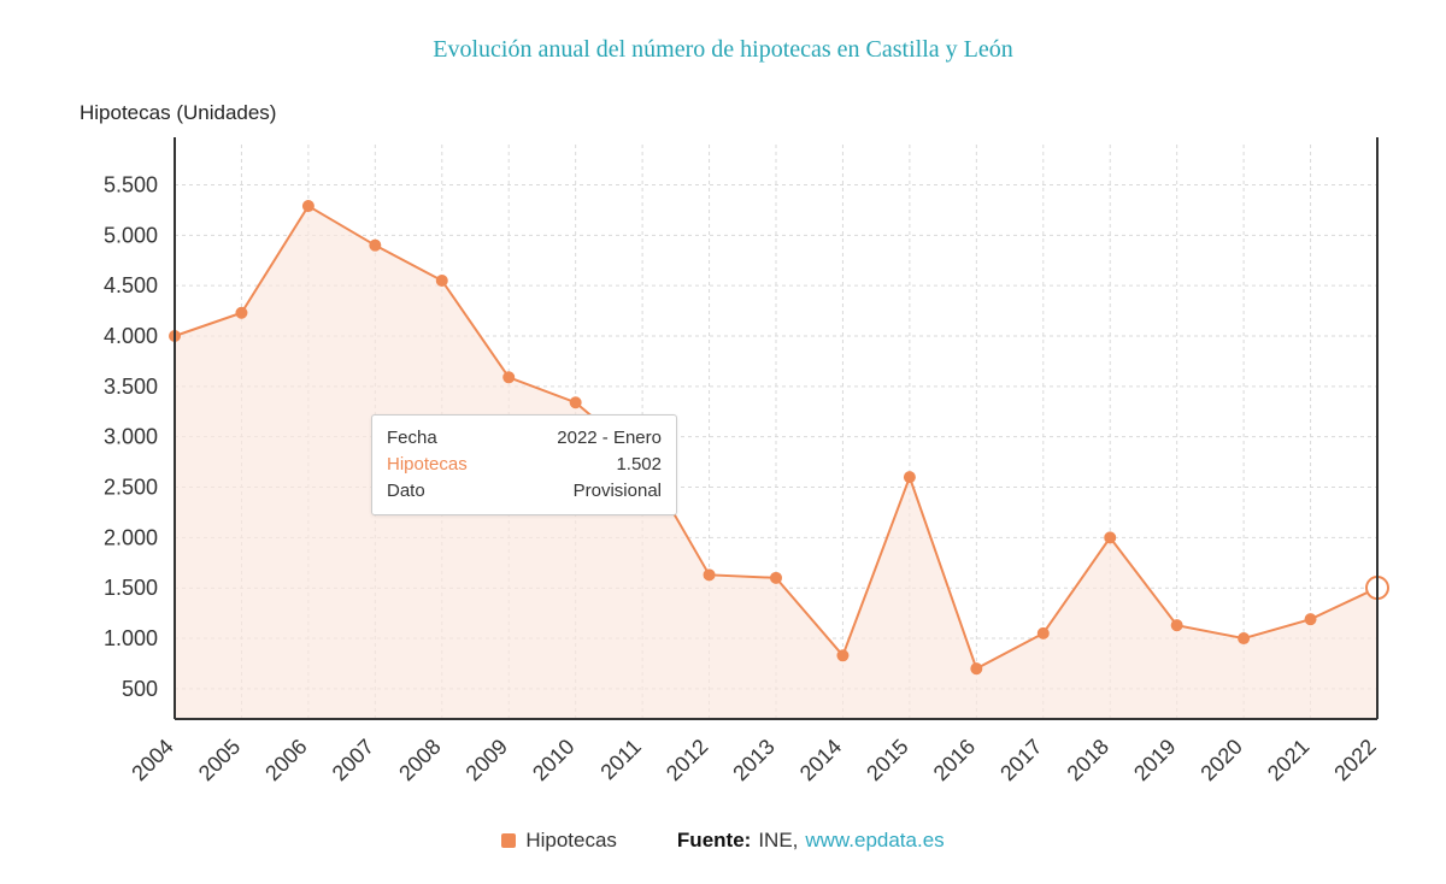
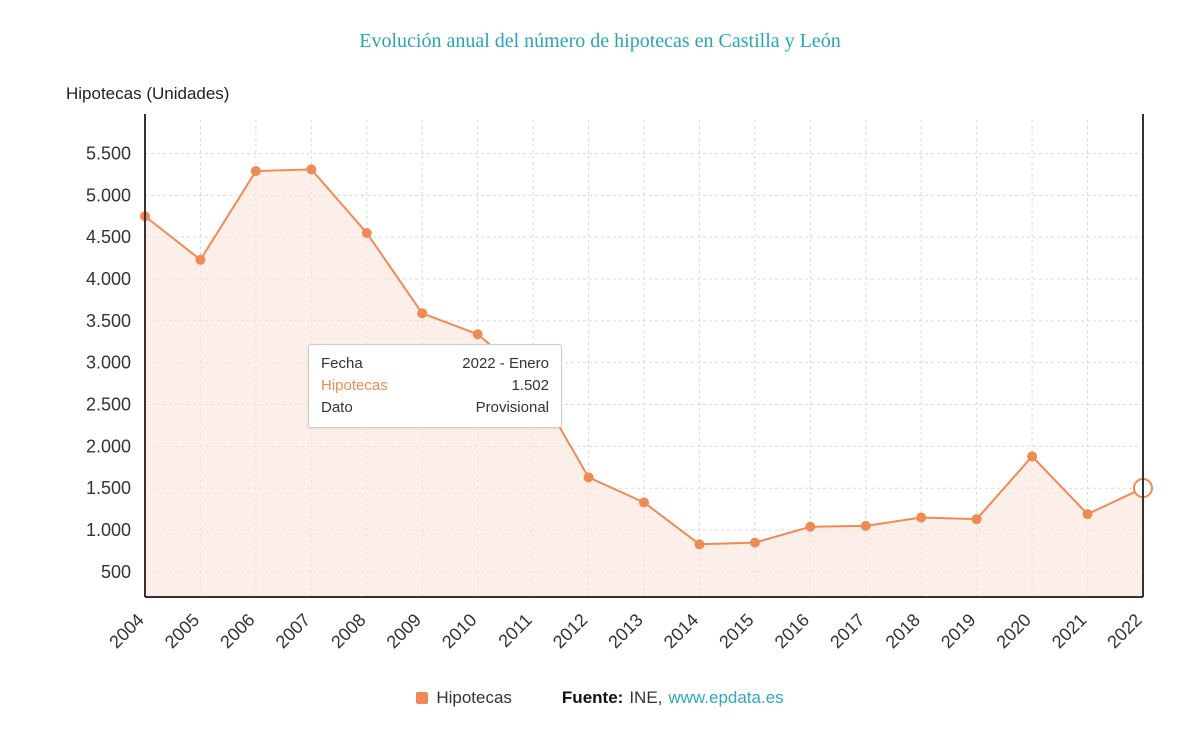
2004: 4000 -> 4800
2007: 4900 -> 5300
2013: 1600 -> 1300
2015: 2600 -> 800
2016: 700 -> 1000
2018: 2000 -> 1200
2020: 1000 -> 1900
